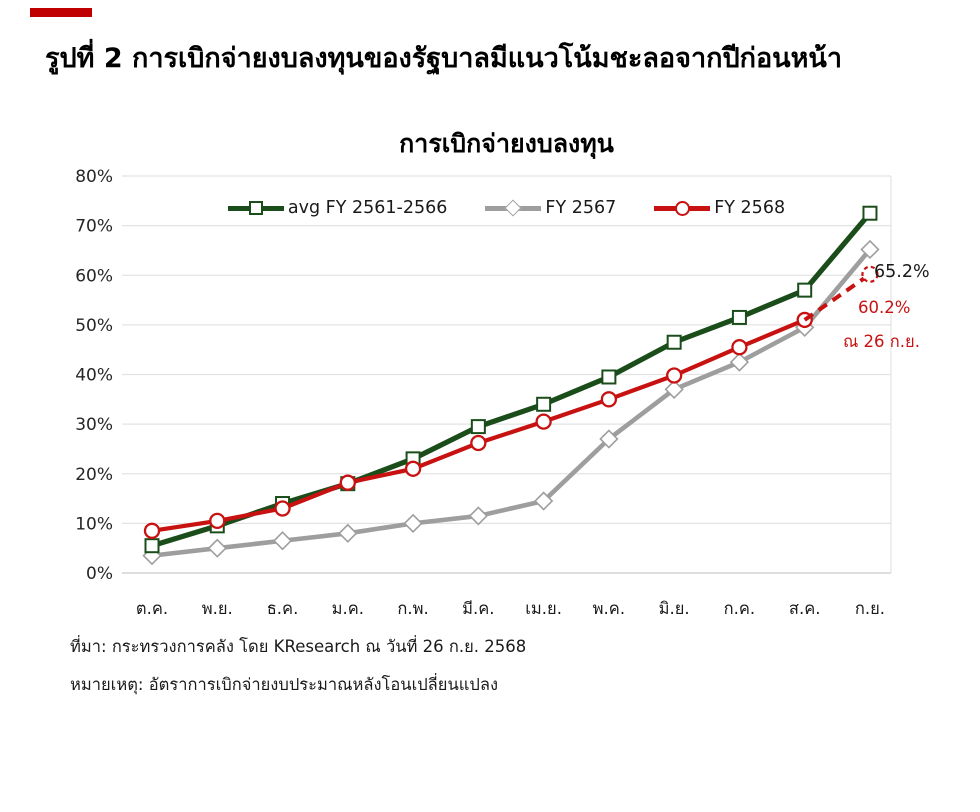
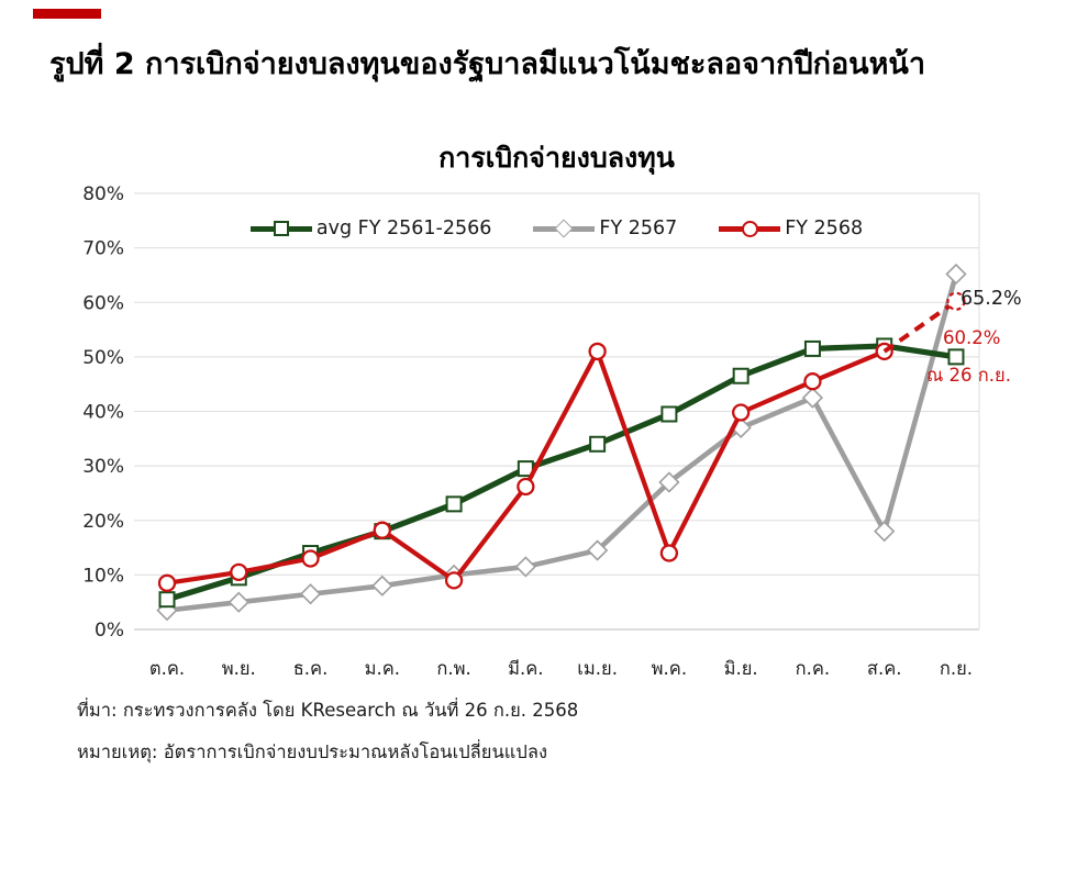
FY 2568/ก.พ.: 21% -> 9%
FY 2568/เม.ย.: 30% -> 51%
FY 2568/พ.ค.: 35% -> 14%
avg FY 2561-2566/ส.ค.: 57% -> 52%
FY 2567/ส.ค.: 50% -> 18%
avg FY 2561-2566/ก.ย.: 72% -> 50%
